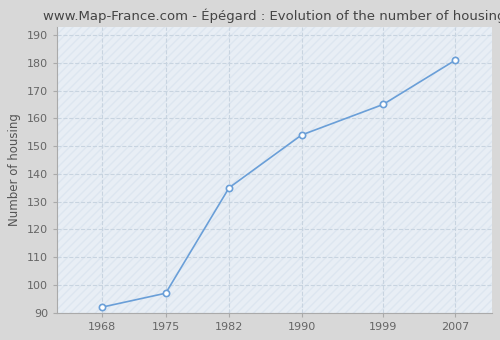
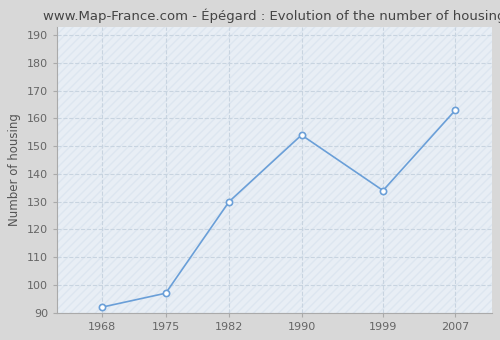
1982: 135 -> 130
1999: 165 -> 134
2007: 181 -> 163
